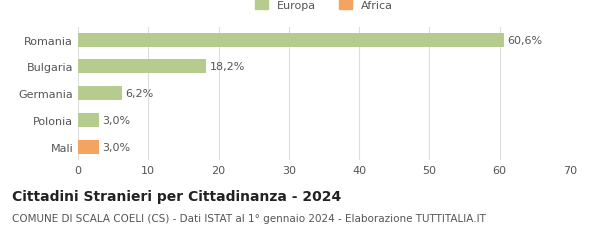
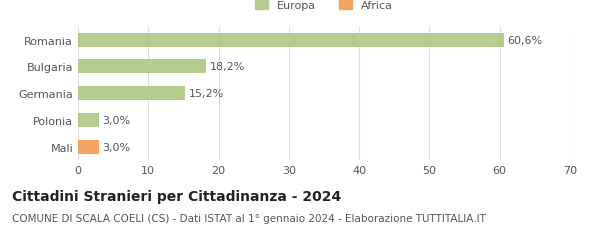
Germania: 6,2% -> 15,2%
